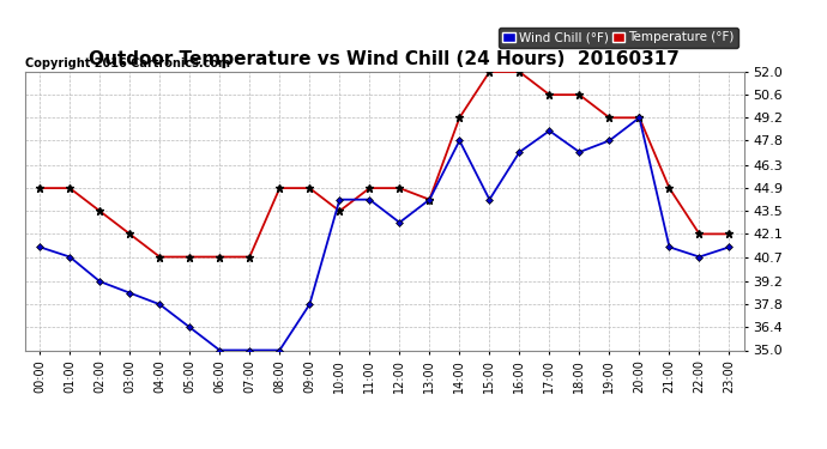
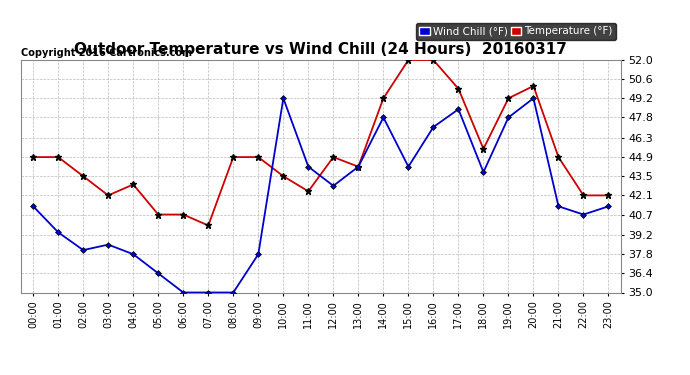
Wind Chill (°F)/01:00: 40.7 -> 39.4
Wind Chill (°F)/02:00: 39.2 -> 38.1
Temperature (°F)/04:00: 40.7 -> 42.9
Temperature (°F)/07:00: 40.7 -> 39.9
Wind Chill (°F)/10:00: 44.2 -> 49.2
Temperature (°F)/11:00: 44.9 -> 42.4
Temperature (°F)/17:00: 50.6 -> 49.9
Temperature (°F)/18:00: 50.6 -> 45.5
Wind Chill (°F)/18:00: 47.1 -> 43.8
Temperature (°F)/20:00: 49.2 -> 50.1
